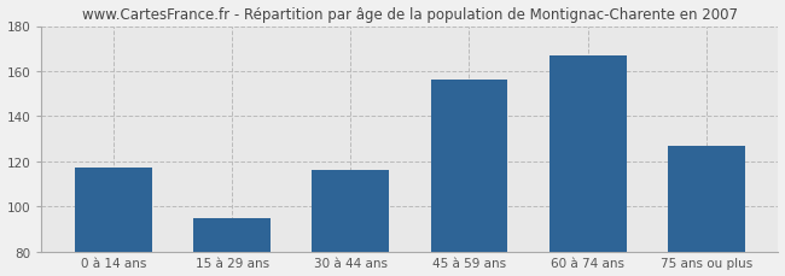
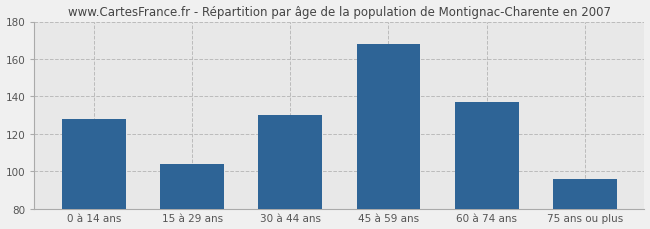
0 à 14 ans: 117 -> 128
15 à 29 ans: 95 -> 104
30 à 44 ans: 116 -> 130
45 à 59 ans: 156 -> 168
60 à 74 ans: 167 -> 137
75 ans ou plus: 127 -> 96
